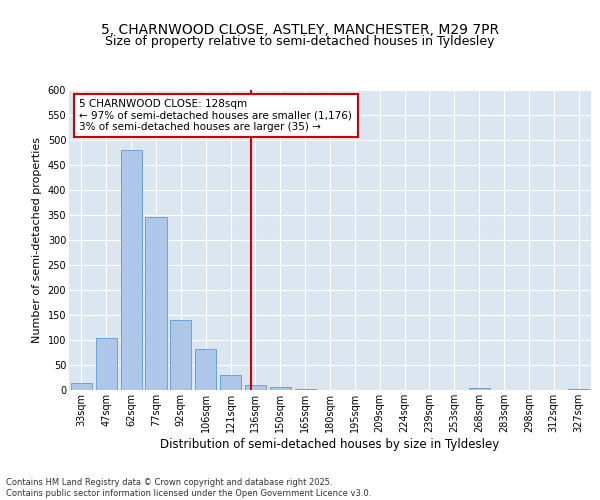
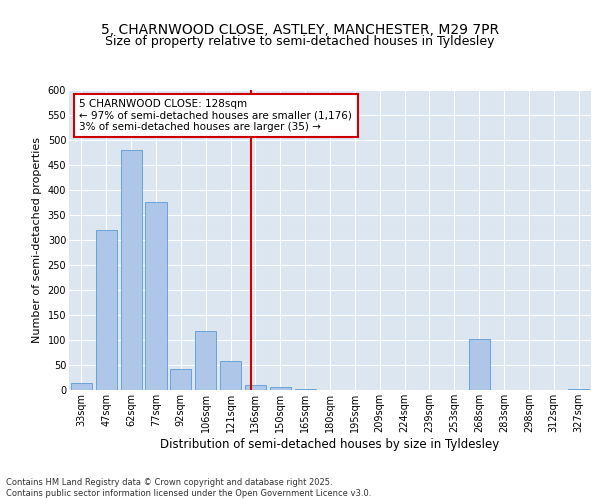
47sqm: 105 -> 320
77sqm: 347 -> 376
92sqm: 140 -> 42
106sqm: 83 -> 118
121sqm: 30 -> 58
268sqm: 4 -> 102
